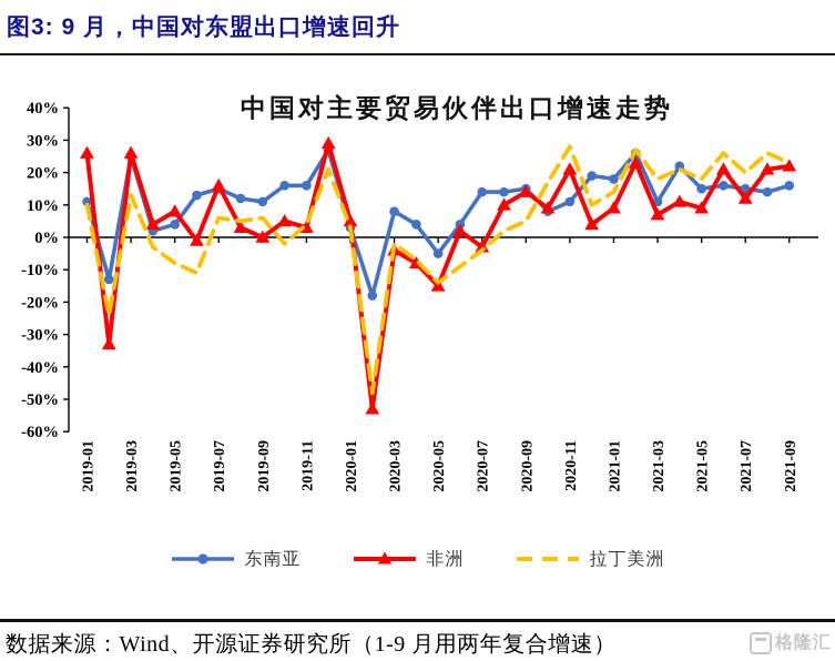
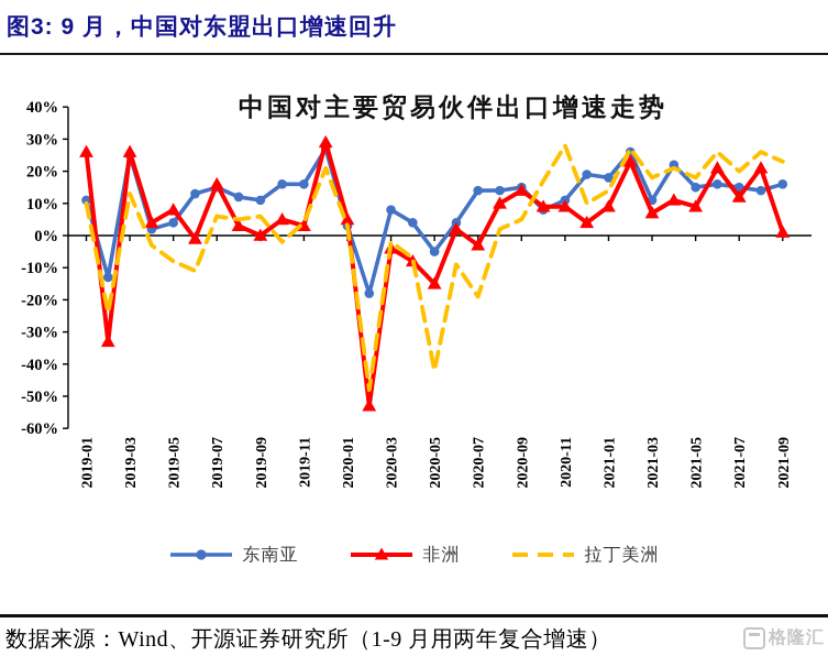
拉丁美洲/2020-05: -14% -> -42%
拉丁美洲/2020-07: -4% -> -19%
非洲/2020-11: 21% -> 9%
非洲/2021-09: 22% -> 1%
